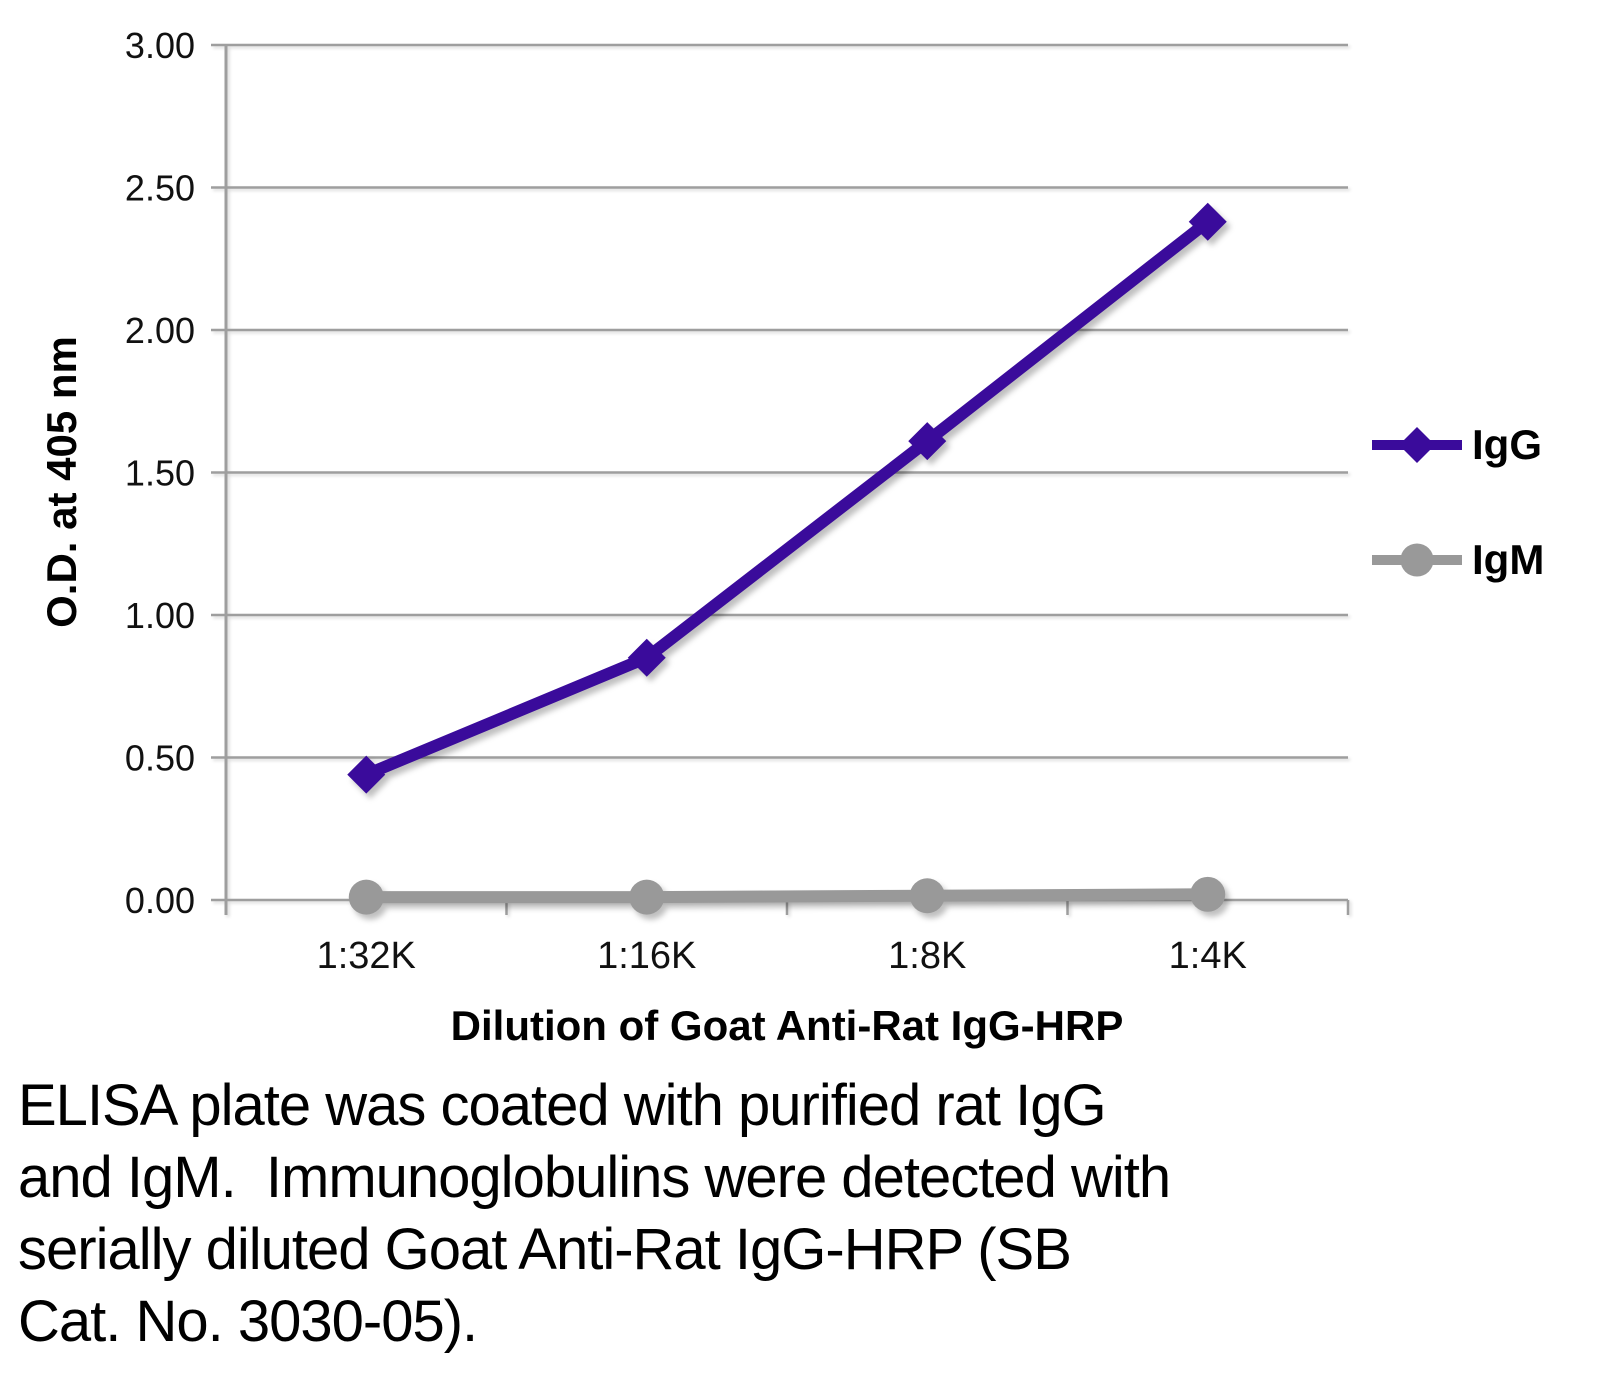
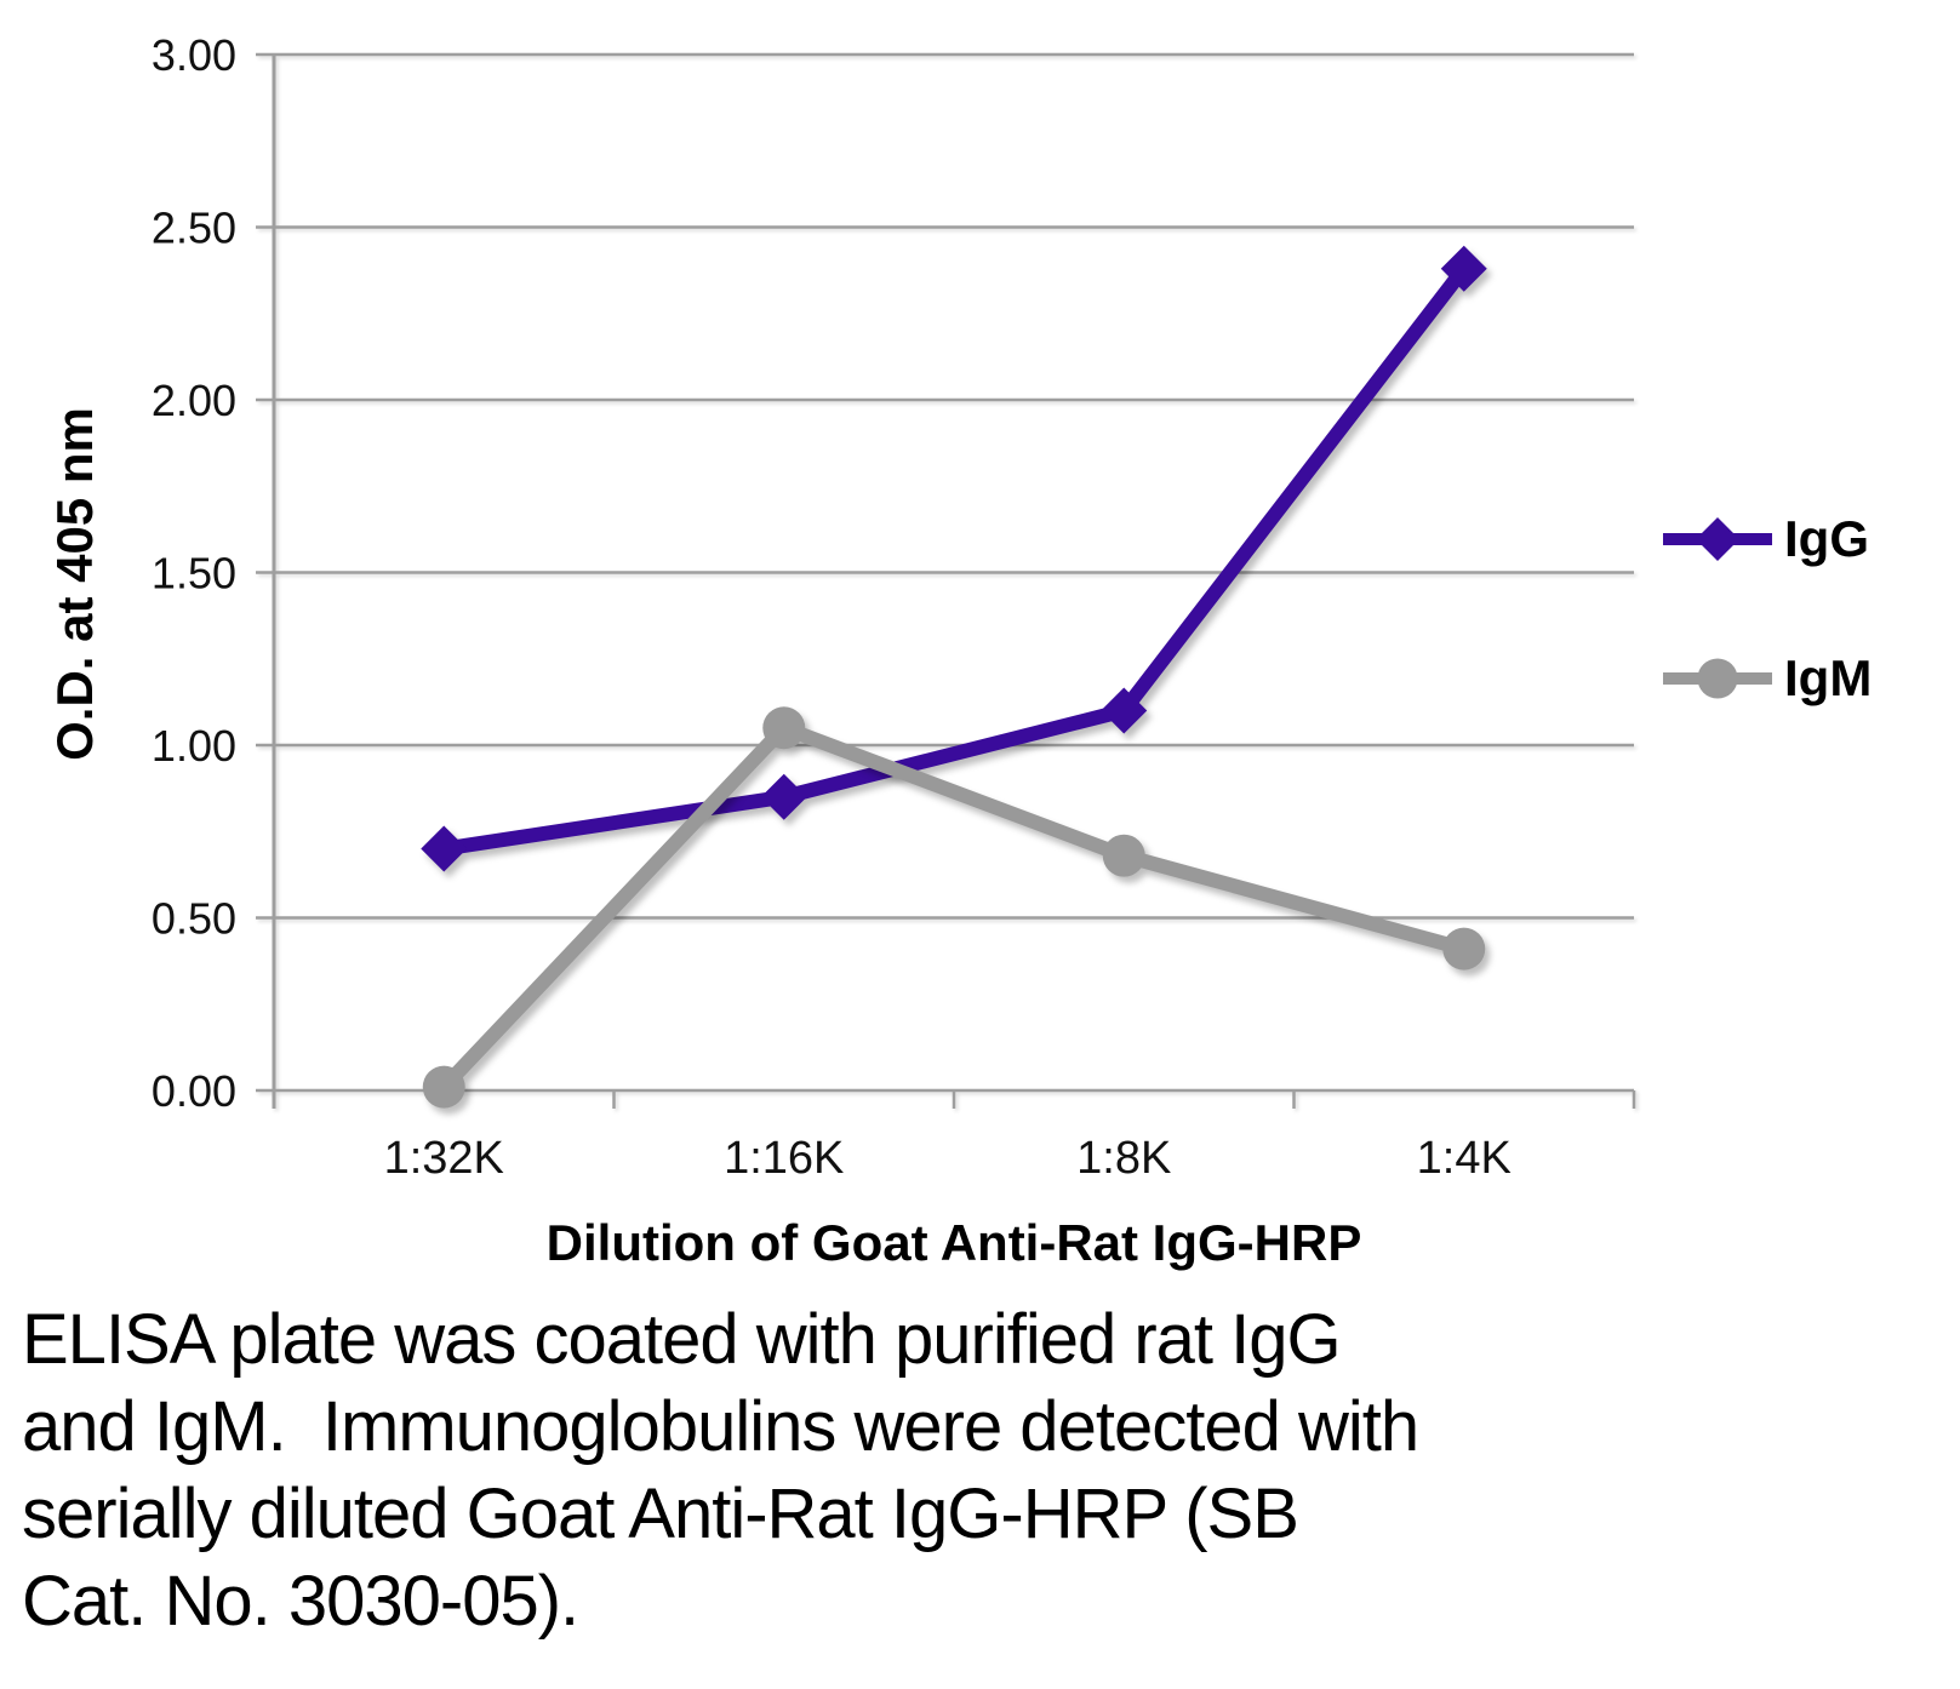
IgG/1:32K: 0.44 -> 0.70
IgM/1:16K: 0.01 -> 1.05
IgG/1:8K: 1.61 -> 1.10
IgM/1:8K: 0.01 -> 0.68
IgM/1:4K: 0.02 -> 0.41
